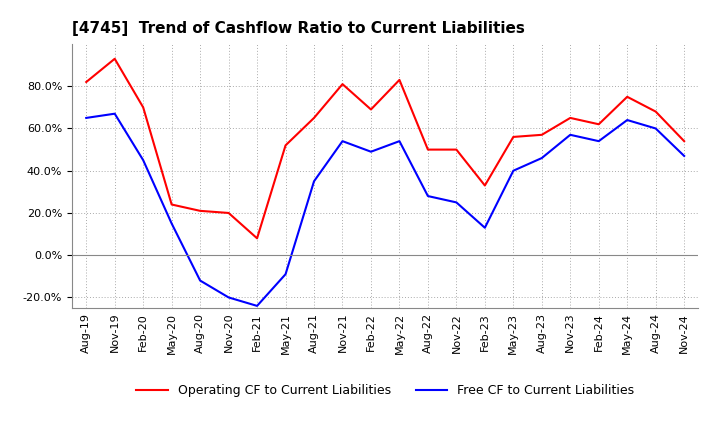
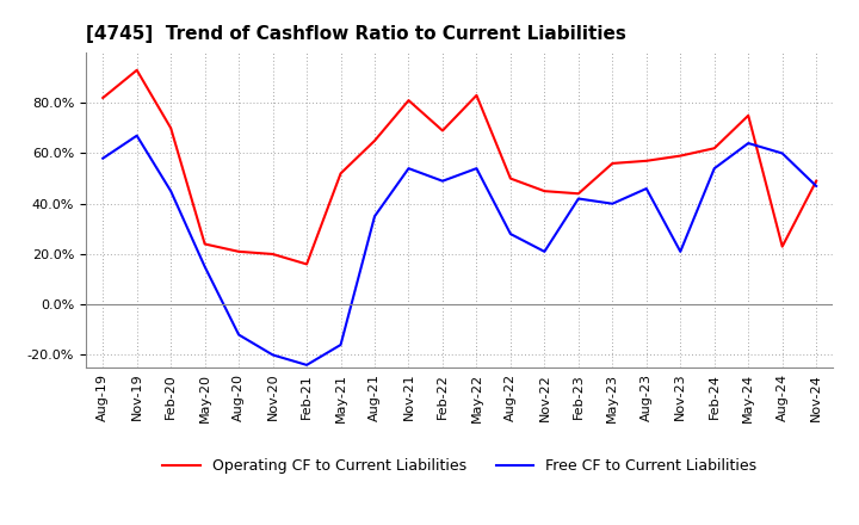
Free CF to Current Liabilities/Aug-19: 65% -> 58%
Operating CF to Current Liabilities/Feb-21: 8% -> 16%
Free CF to Current Liabilities/May-21: -9% -> -16%
Operating CF to Current Liabilities/Nov-22: 50% -> 45%
Free CF to Current Liabilities/Nov-22: 25% -> 21%
Operating CF to Current Liabilities/Feb-23: 33% -> 44%
Free CF to Current Liabilities/Feb-23: 13% -> 42%
Operating CF to Current Liabilities/Nov-23: 65% -> 59%
Free CF to Current Liabilities/Nov-23: 57% -> 21%
Operating CF to Current Liabilities/Aug-24: 68% -> 23%
Operating CF to Current Liabilities/Nov-24: 54% -> 49%
